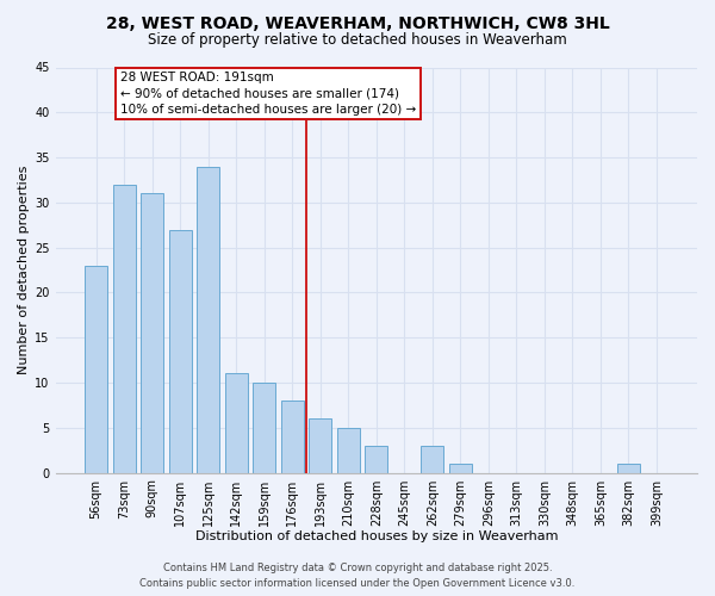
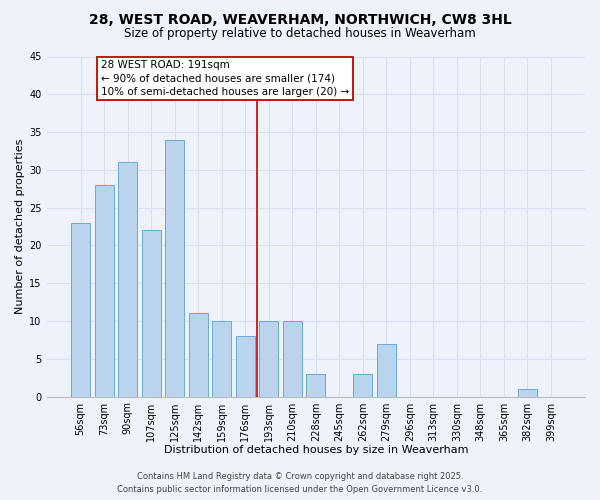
73sqm: 32 -> 28
107sqm: 27 -> 22
193sqm: 6 -> 10
210sqm: 5 -> 10
279sqm: 1 -> 7
